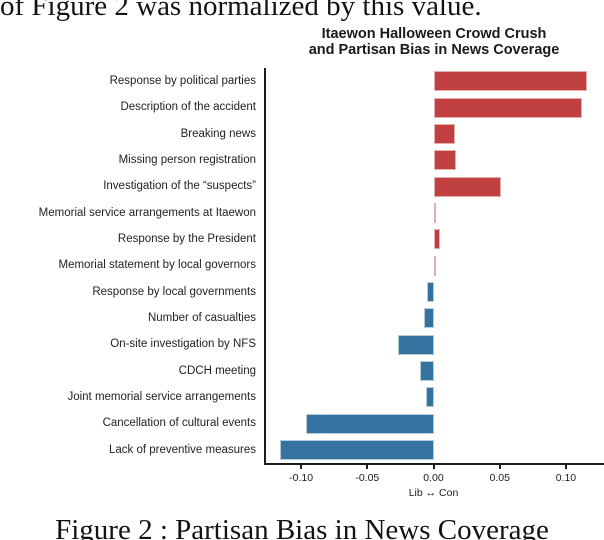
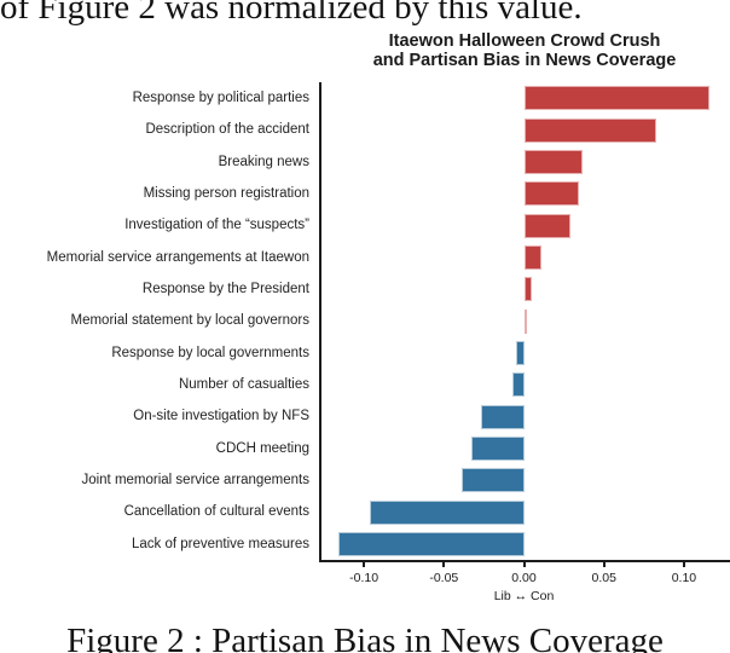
Description of the accident: 0.112 -> 0.083
Breaking news: 0.016 -> 0.037
Missing person registration: 0.017 -> 0.034
Investigation of the “suspects”: 0.051 -> 0.029
Memorial service arrangements at Itaewon: 0.001 -> 0.011
CDCH meeting: -0.010 -> -0.033
Joint memorial service arrangements: -0.006 -> -0.039
